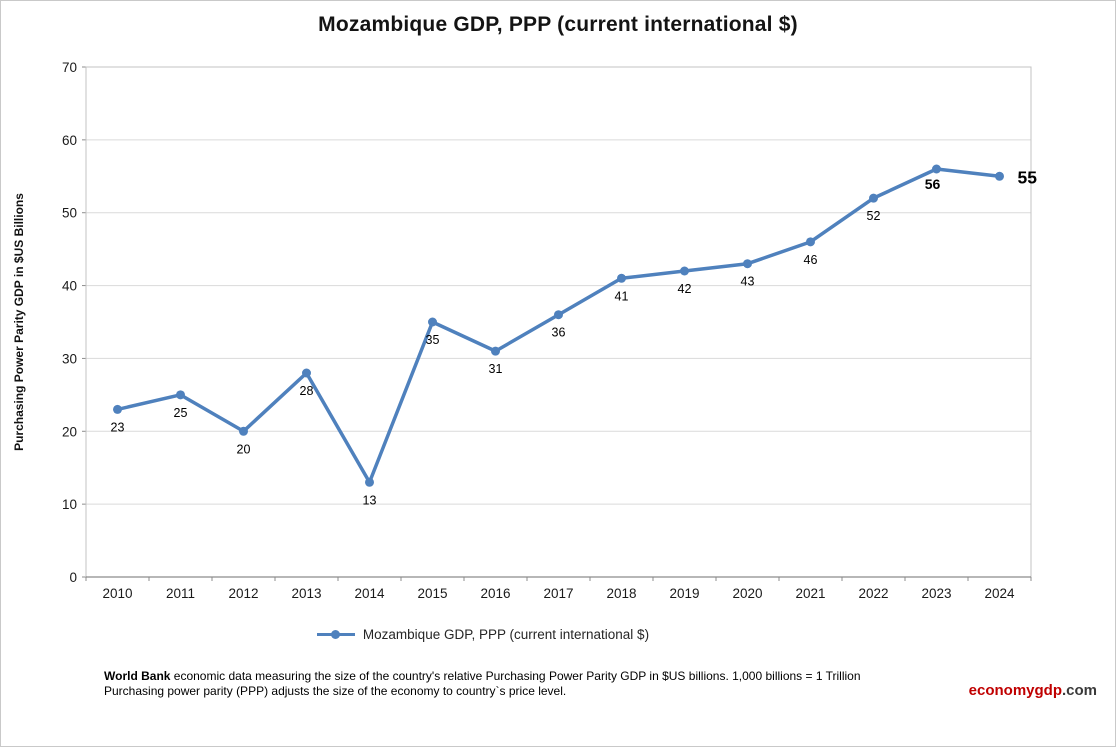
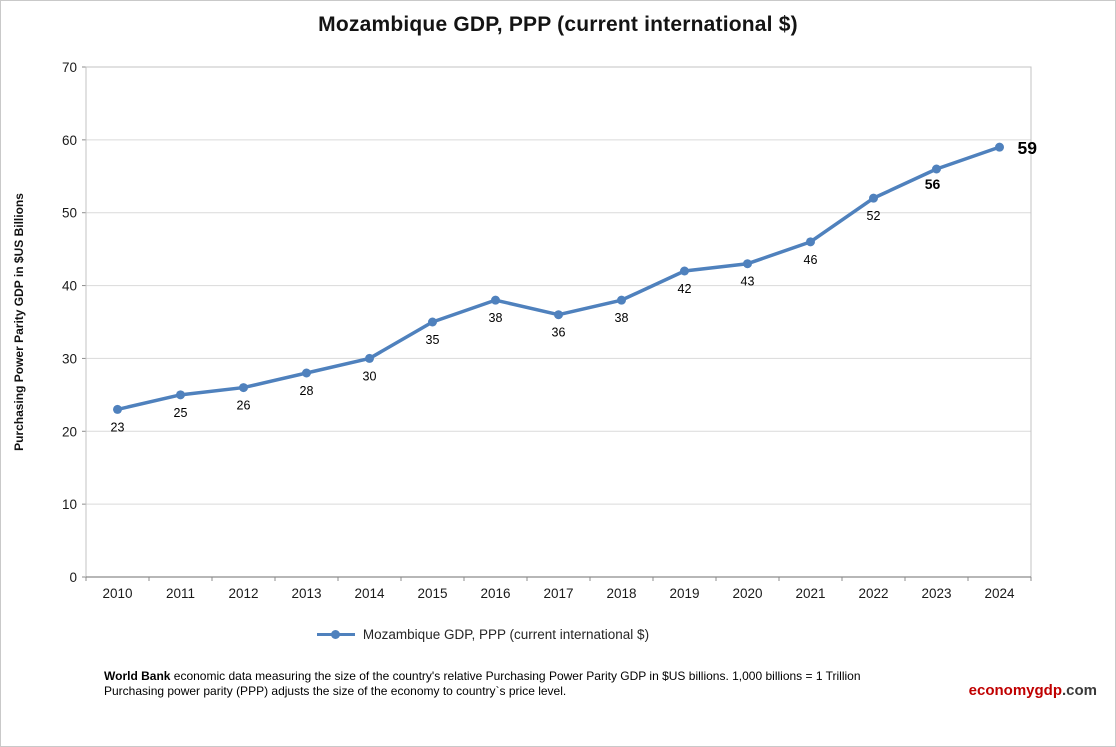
2012: 20 -> 26
2014: 13 -> 30
2016: 31 -> 38
2018: 41 -> 38
2024: 55 -> 59
